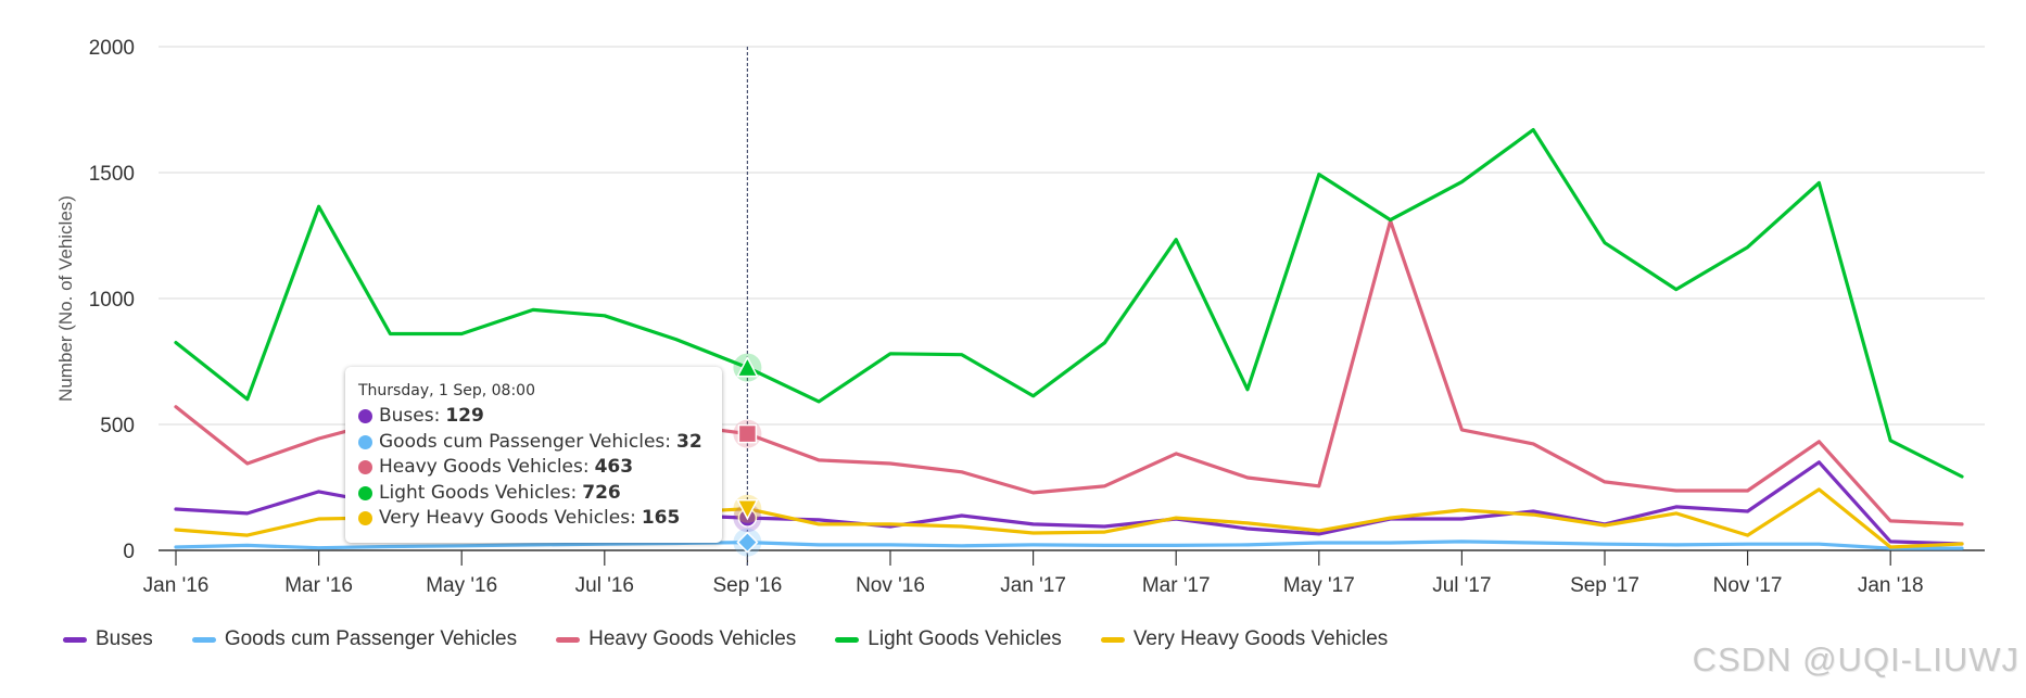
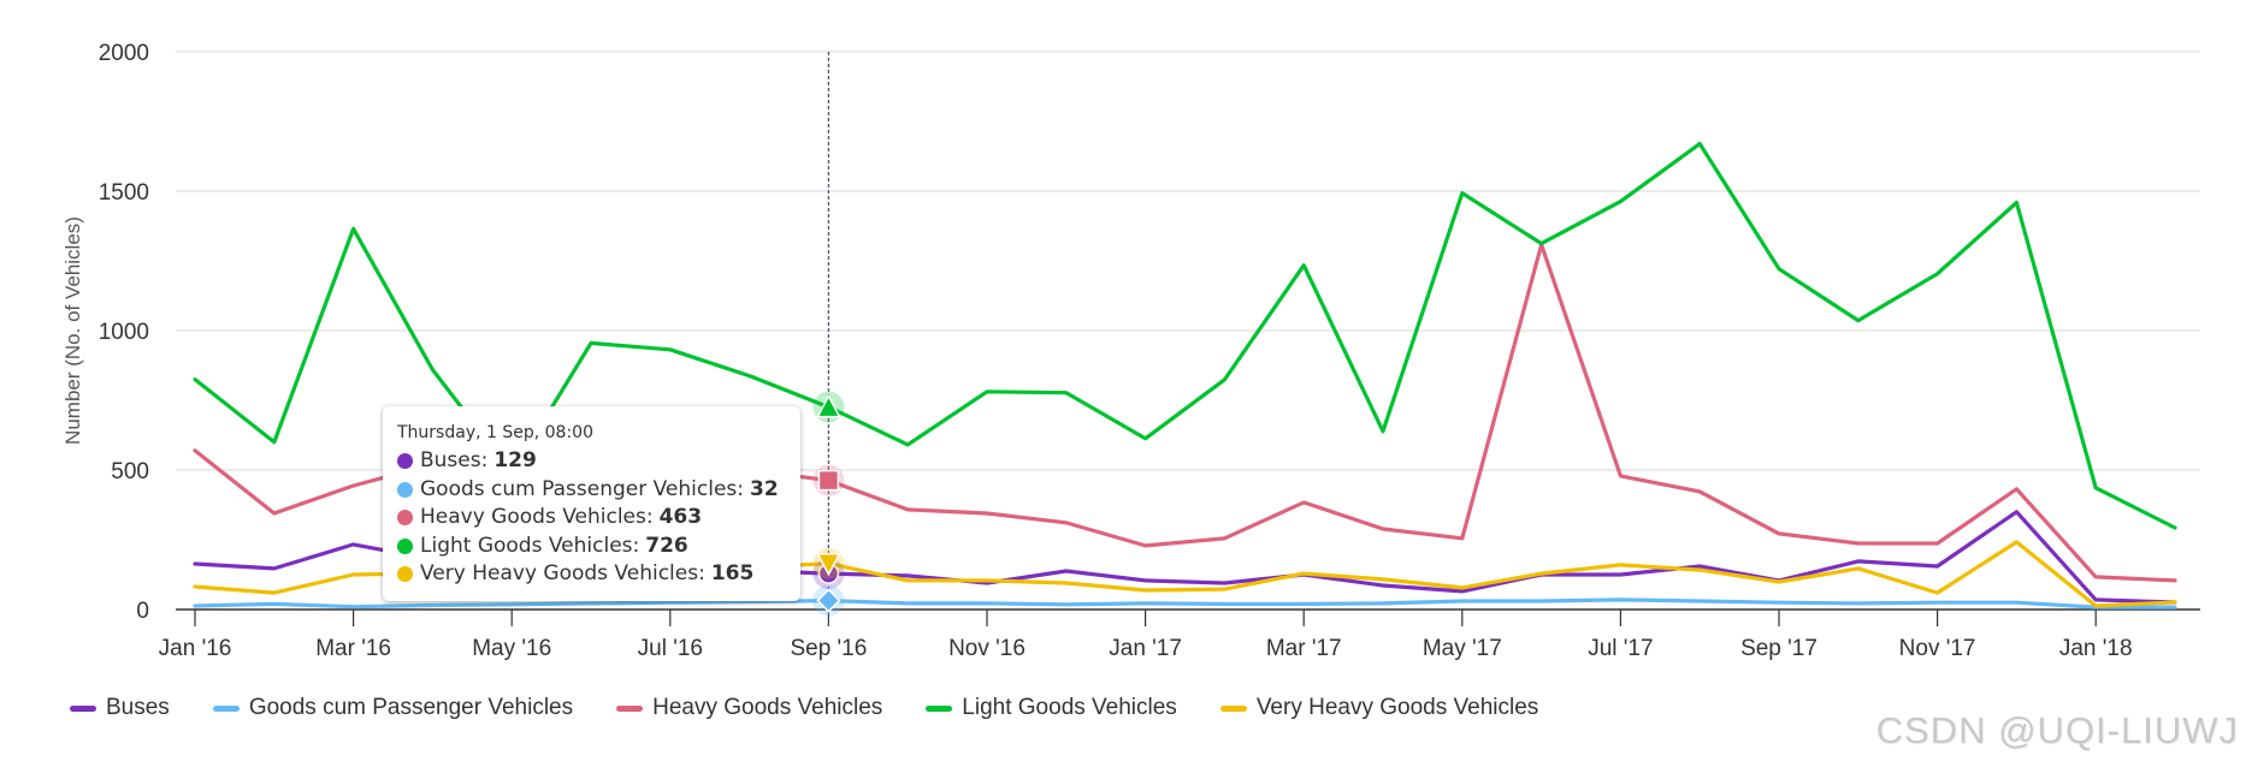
Light Goods Vehicles/May '16: 860 -> 490
